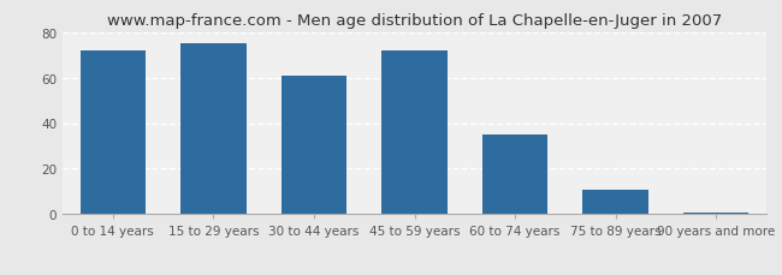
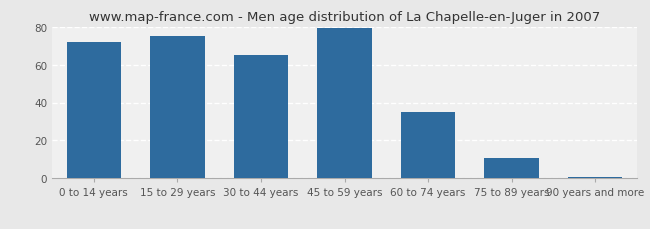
30 to 44 years: 61 -> 65
45 to 59 years: 72 -> 79
